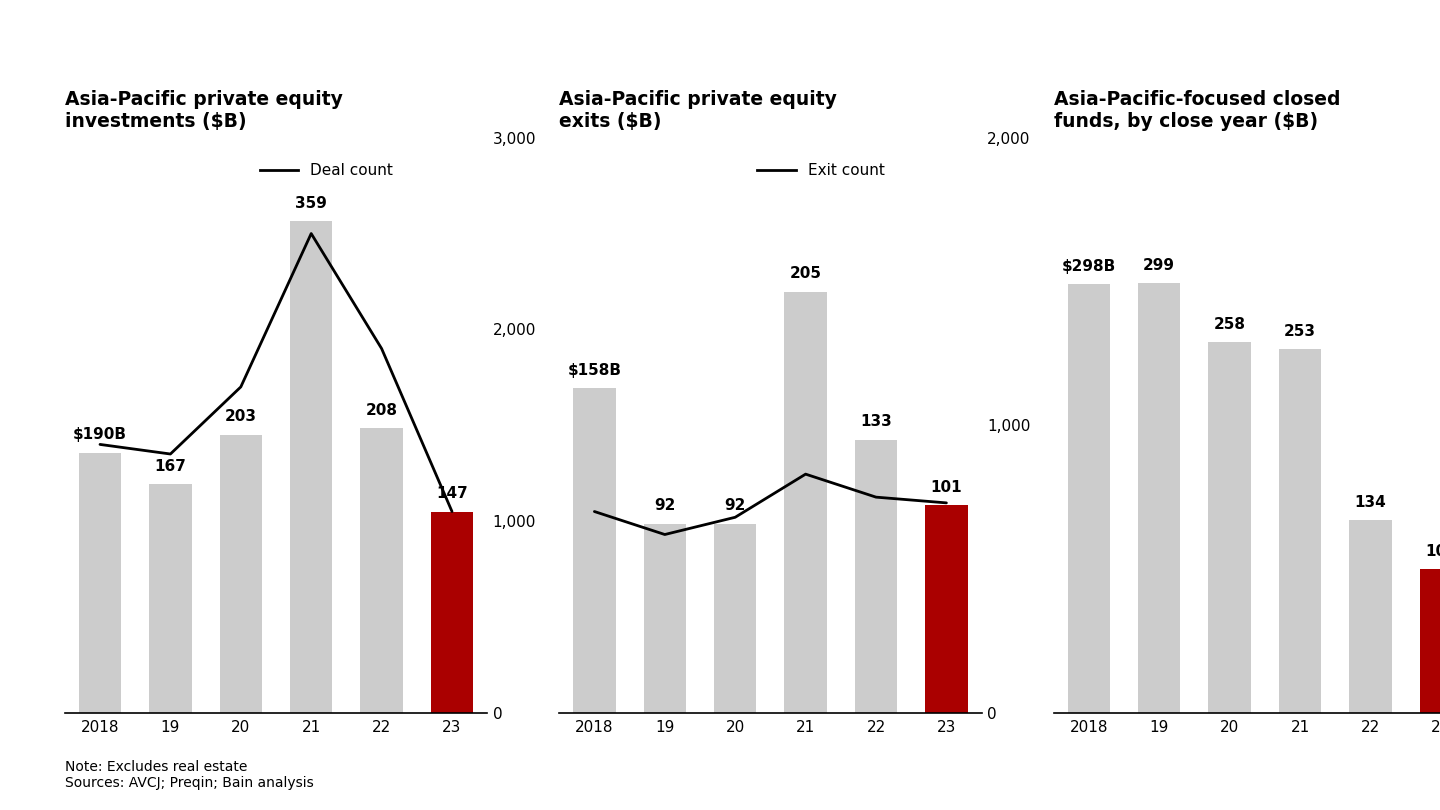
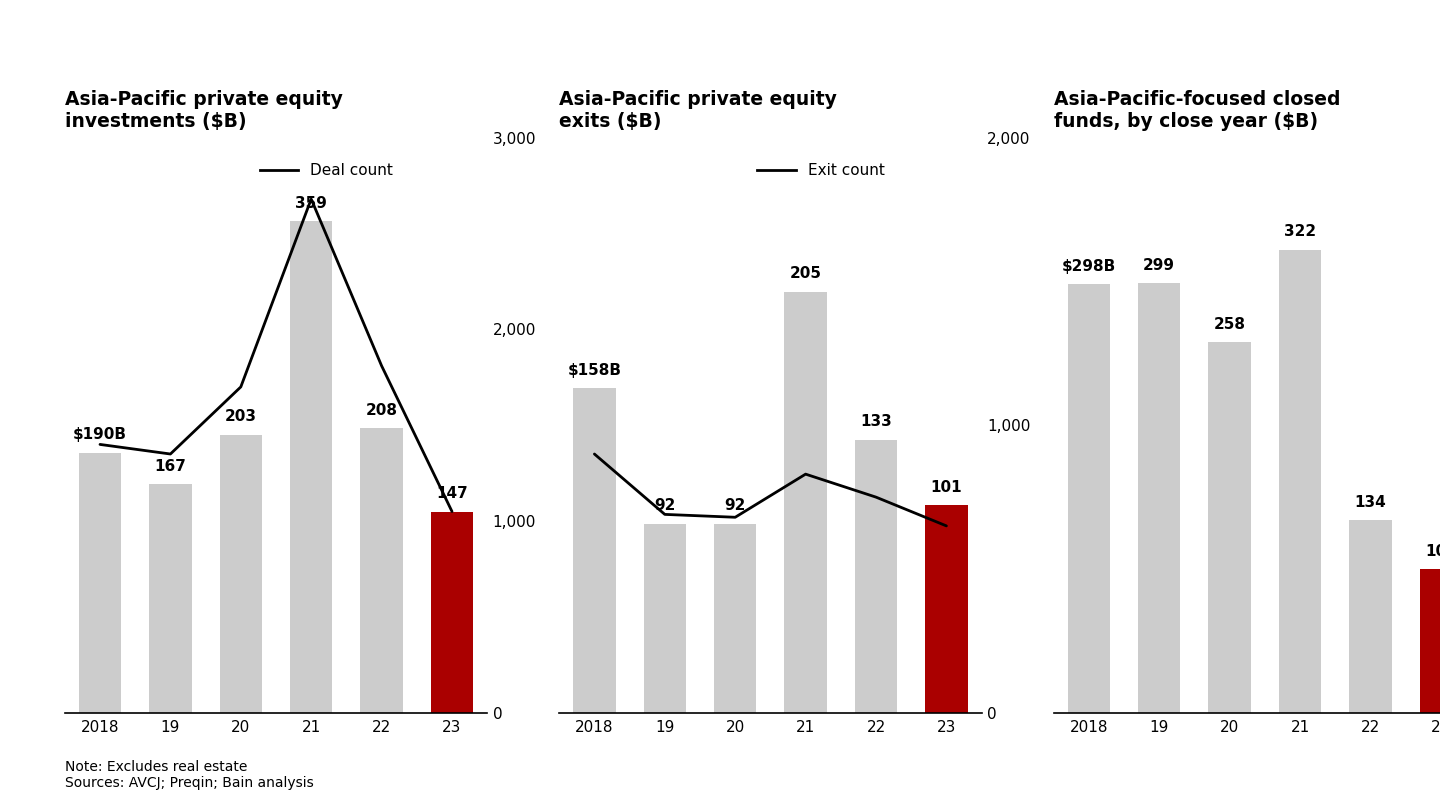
Asia-Pacific private equity investments ($B)/Deal count/21: 2,500 -> 2,680
Asia-Pacific private equity investments ($B)/Deal count/22: 1,900 -> 1,810
Asia-Pacific private equity exits ($B)/Exit count/2018: 700 -> 900
Asia-Pacific private equity exits ($B)/Exit count/19: 620 -> 690
Asia-Pacific private equity exits ($B)/Exit count/23: 730 -> 650
Asia-Pacific-focused closed funds, by close year ($B)/21: 253 -> 322
